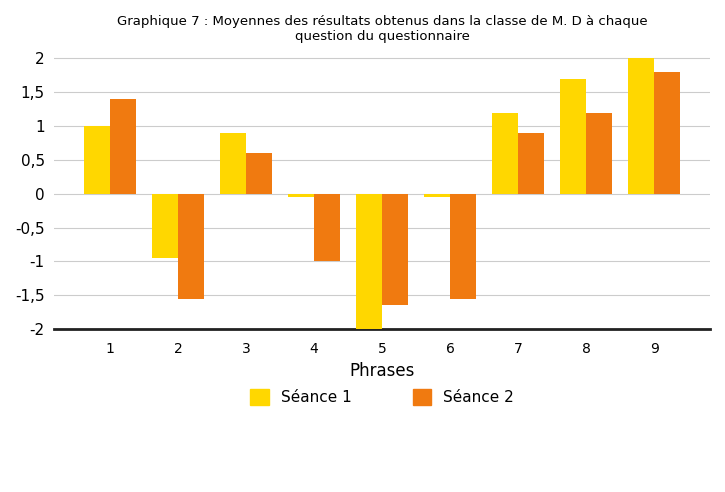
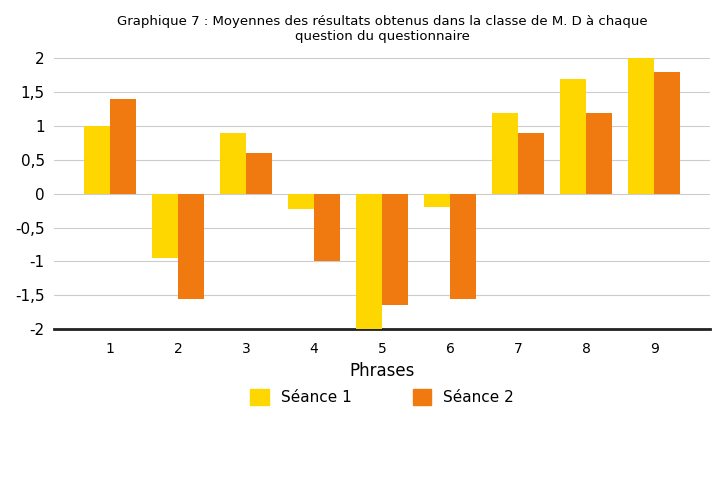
Séance 1/4: -0,05 -> -0,22
Séance 1/6: -0,05 -> -0,20
